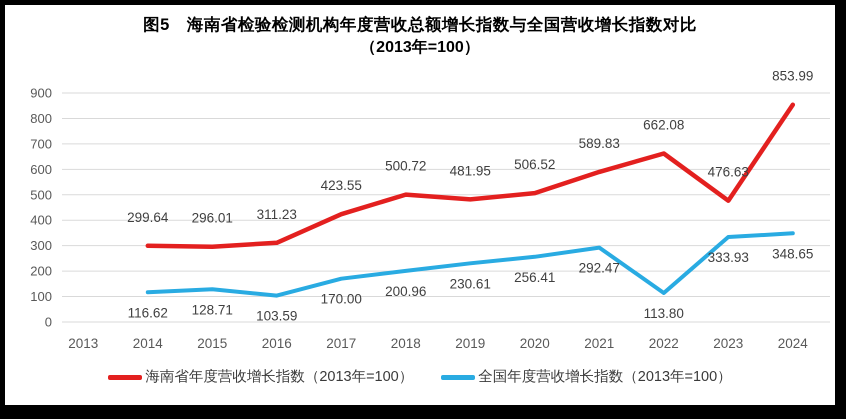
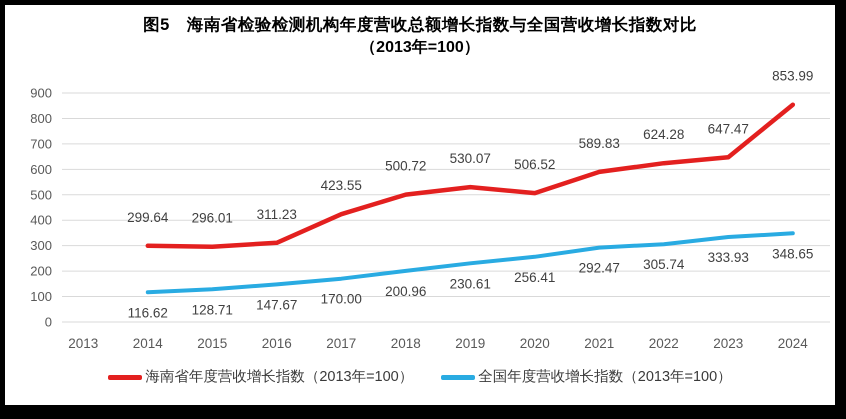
全国年度营收增长指数（2013年=100）/2016: 103.59 -> 147.67
海南省年度营收增长指数（2013年=100）/2019: 481.95 -> 530.07
海南省年度营收增长指数（2013年=100）/2022: 662.08 -> 624.28
全国年度营收增长指数（2013年=100）/2022: 113.80 -> 305.74
海南省年度营收增长指数（2013年=100）/2023: 476.63 -> 647.47
